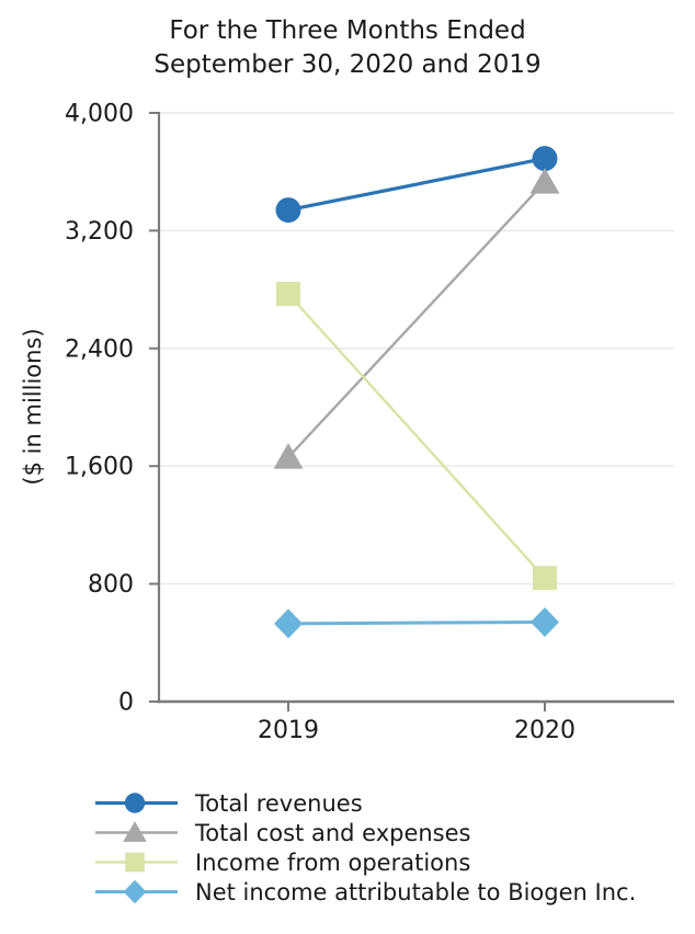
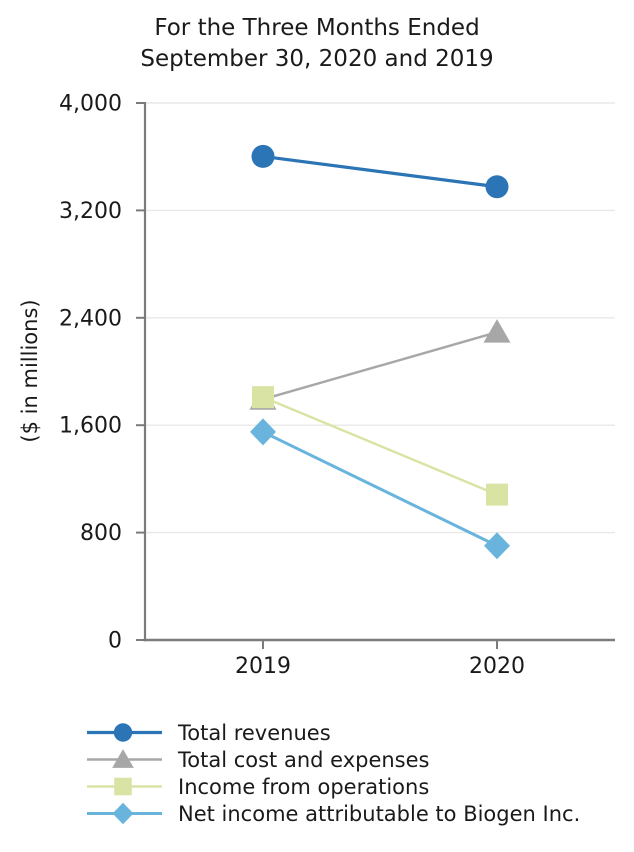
Total revenues/2019: 3340 -> 3600
Total cost and expenses/2019: 1660 -> 1790
Income from operations/2019: 2770 -> 1810
Net income attributable to Biogen Inc./2019: 530 -> 1550
Total revenues/2020: 3690 -> 3380
Total cost and expenses/2020: 3530 -> 2290
Income from operations/2020: 840 -> 1080
Net income attributable to Biogen Inc./2020: 540 -> 700
